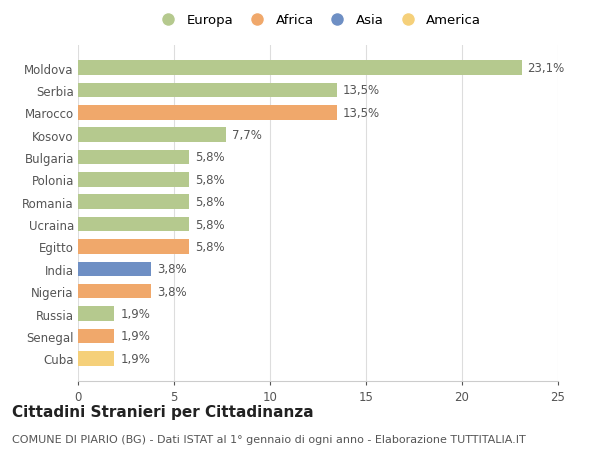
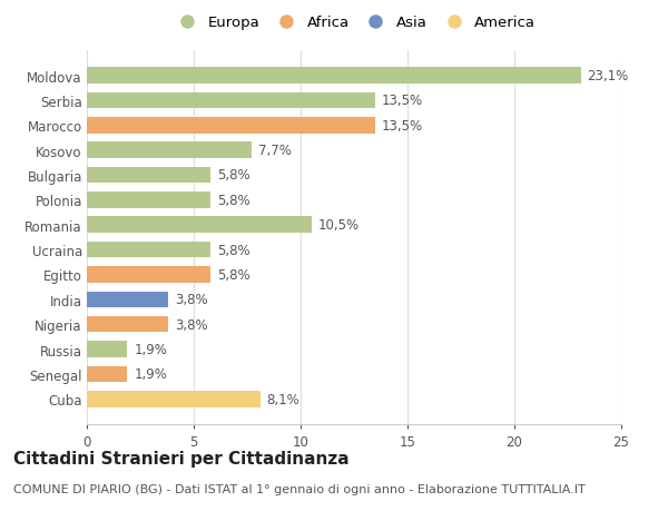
Romania: 5,8% -> 10,5%
Cuba: 1,9% -> 8,1%
